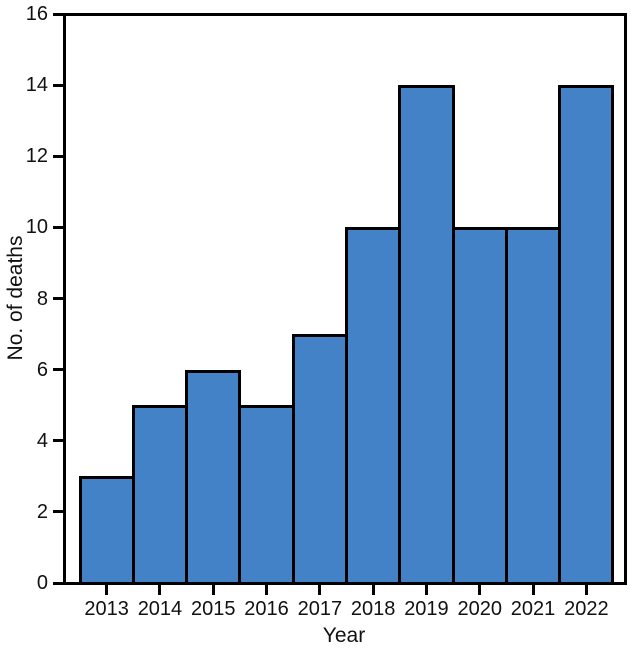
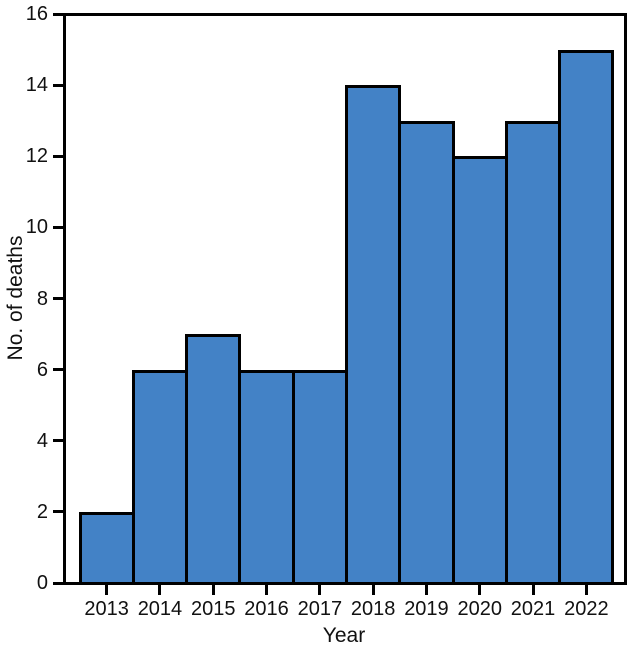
2013: 3 -> 2
2014: 5 -> 6
2015: 6 -> 7
2016: 5 -> 6
2017: 7 -> 6
2018: 10 -> 14
2019: 14 -> 13
2020: 10 -> 12
2021: 10 -> 13
2022: 14 -> 15
